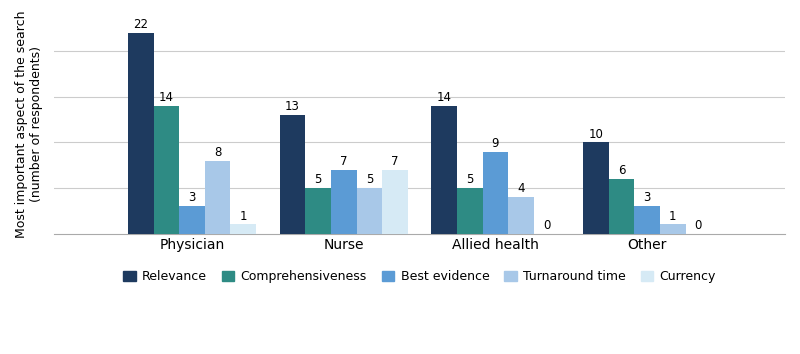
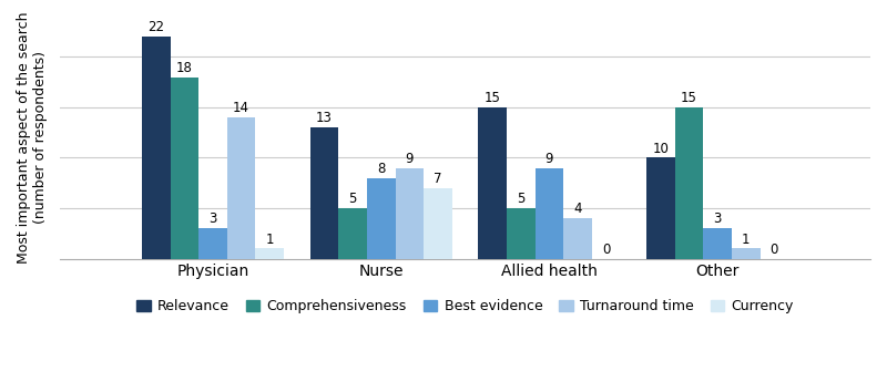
Comprehensiveness/Physician: 14 -> 18
Turnaround time/Physician: 8 -> 14
Best evidence/Nurse: 7 -> 8
Turnaround time/Nurse: 5 -> 9
Relevance/Allied health: 14 -> 15
Comprehensiveness/Other: 6 -> 15
